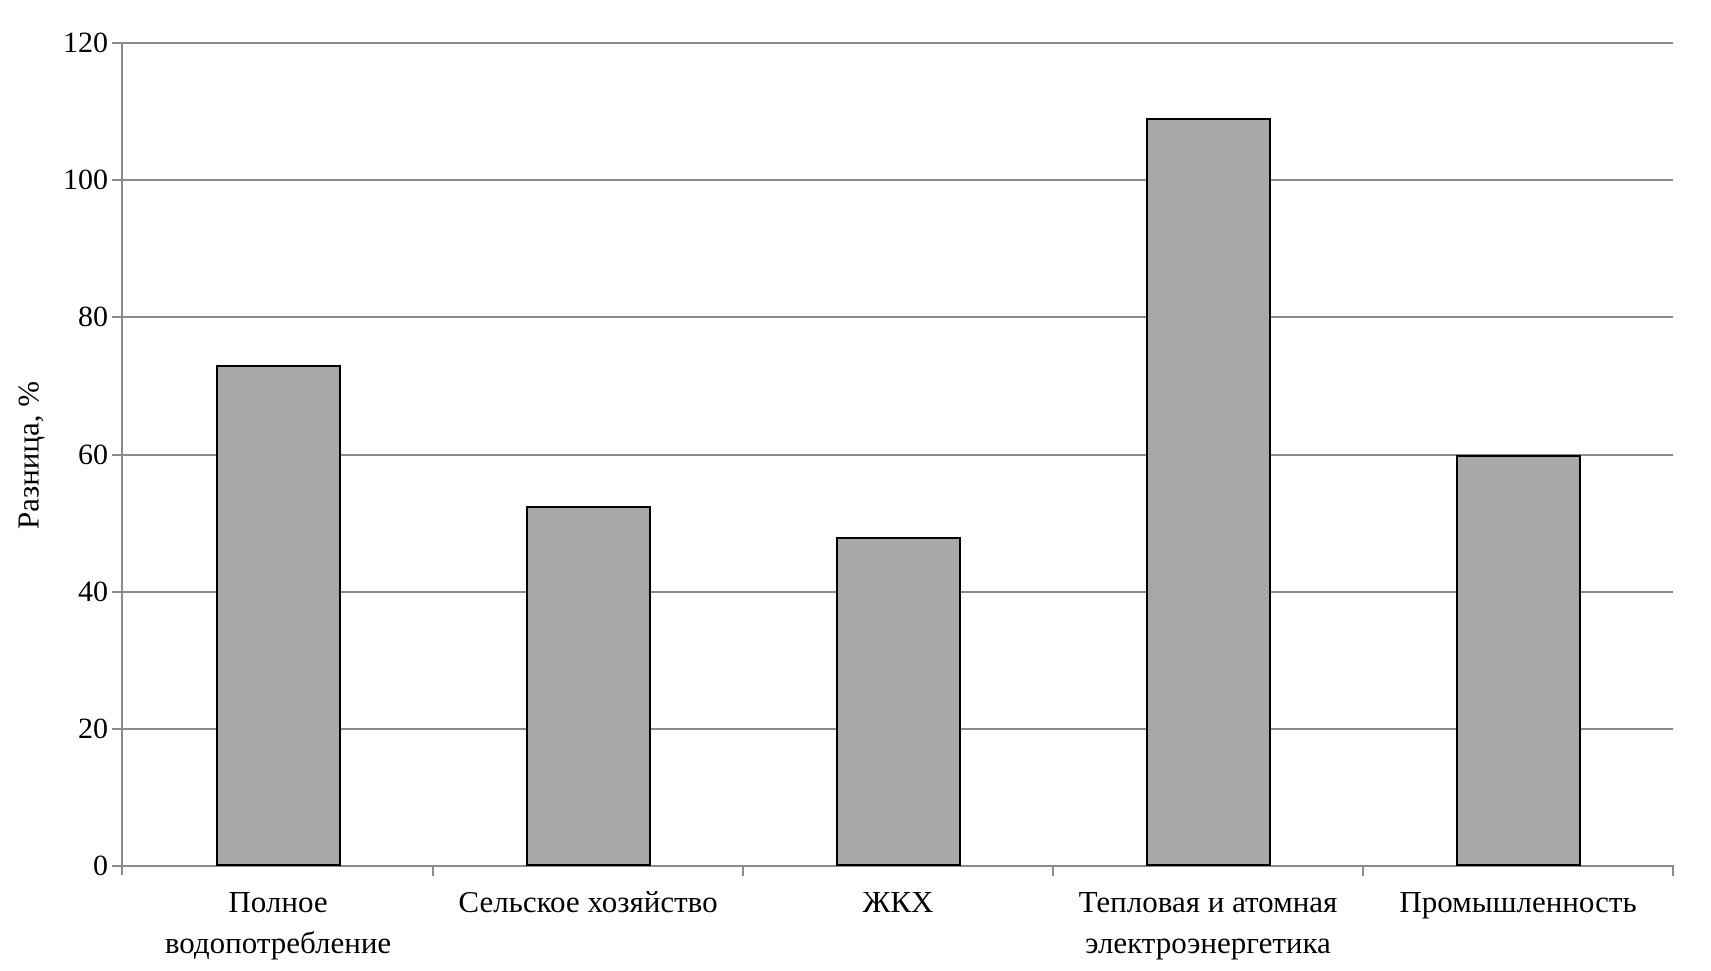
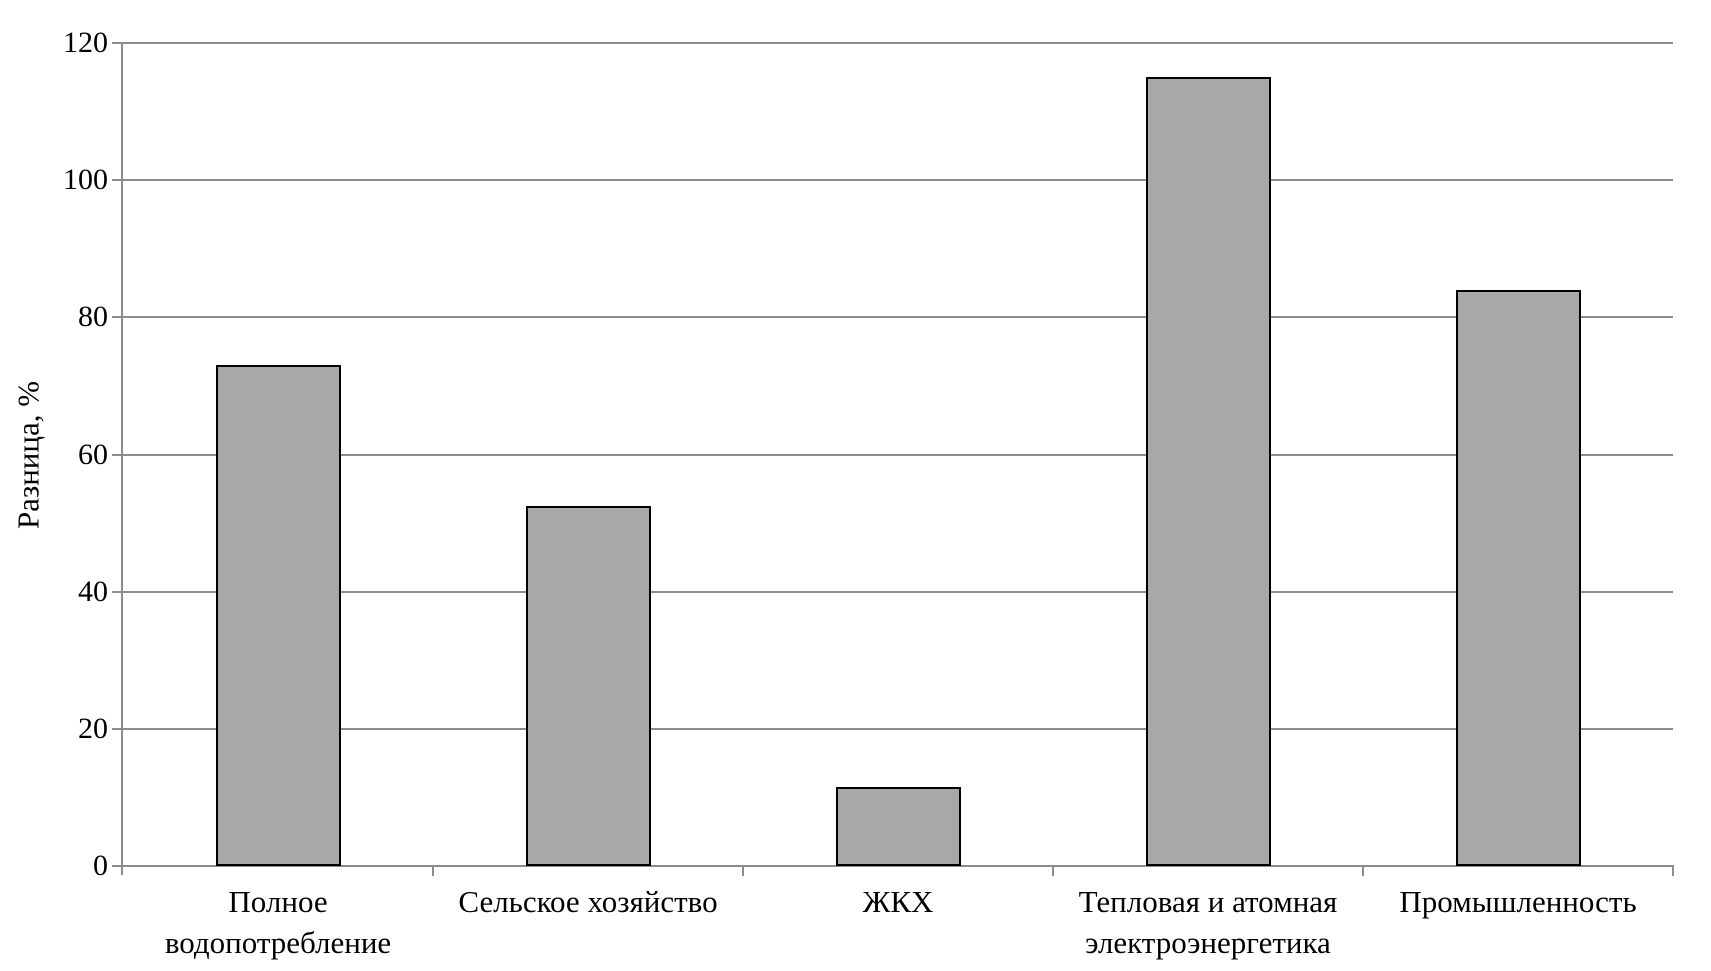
ЖКХ: 48 -> 12
Тепловая и атомная электроэнергетика: 109 -> 115
Промышленность: 60 -> 84
